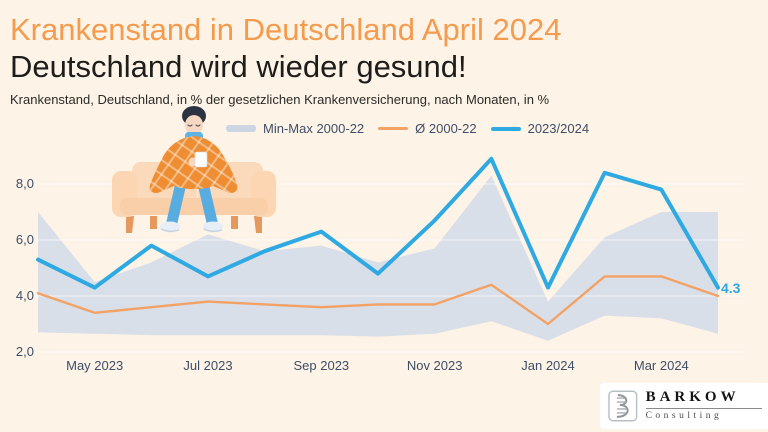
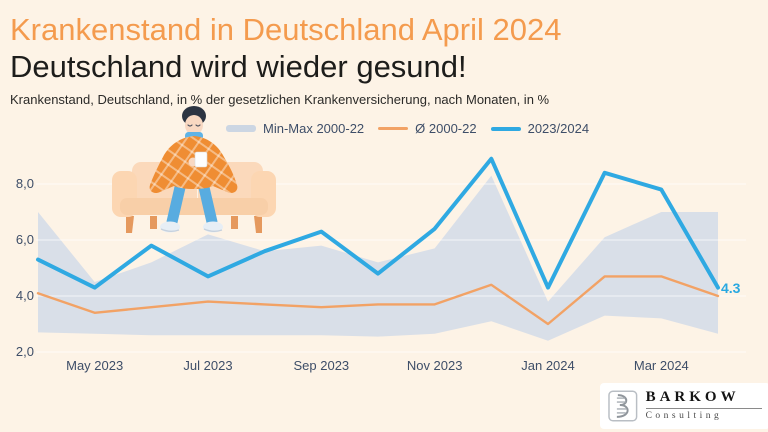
2023/2024/Nov 2023: 6,7 -> 6,4
